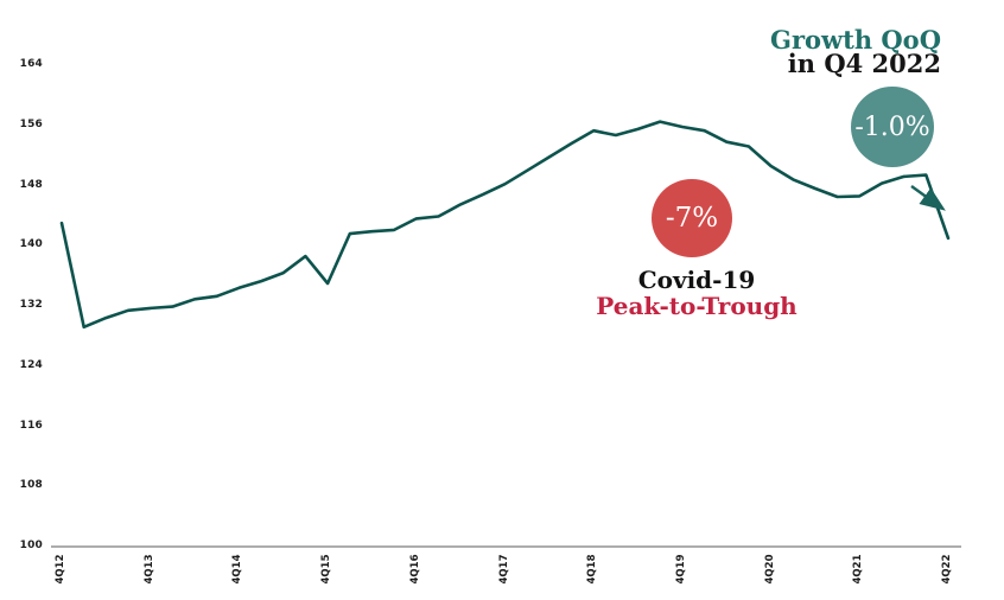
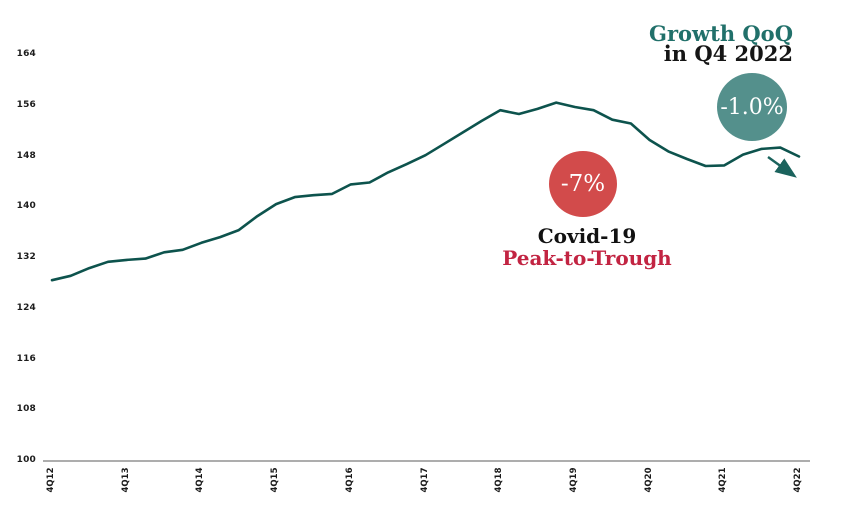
4Q12: 143 -> 128
4Q15: 135 -> 140
4Q22: 141 -> 148
